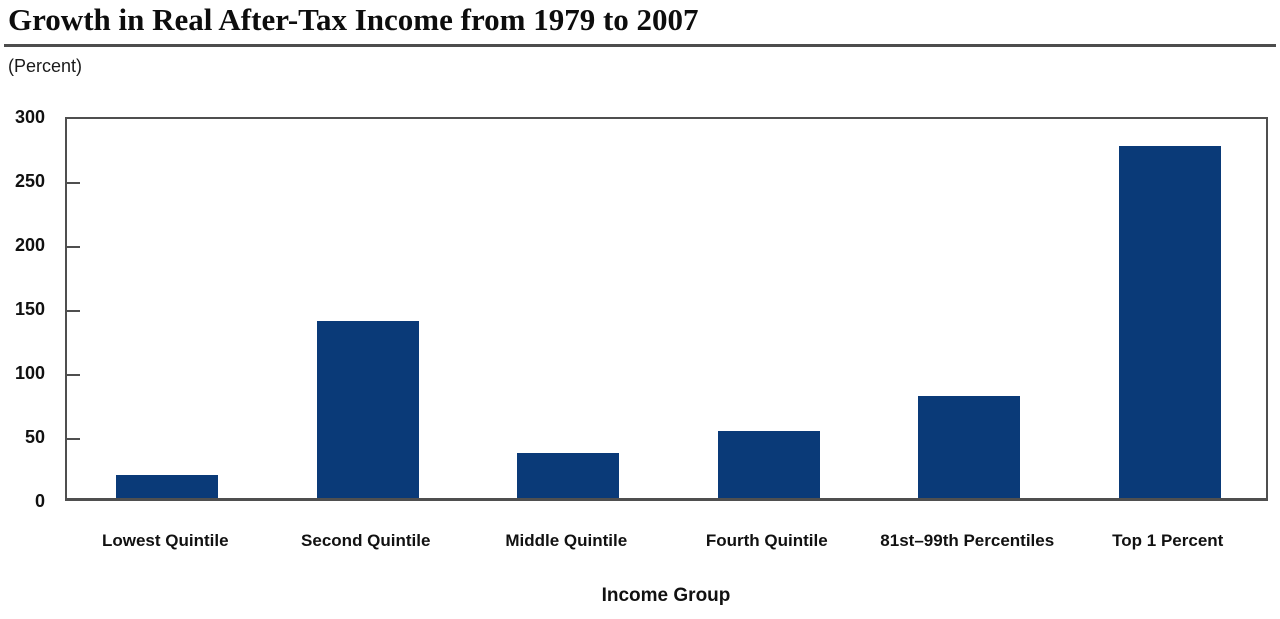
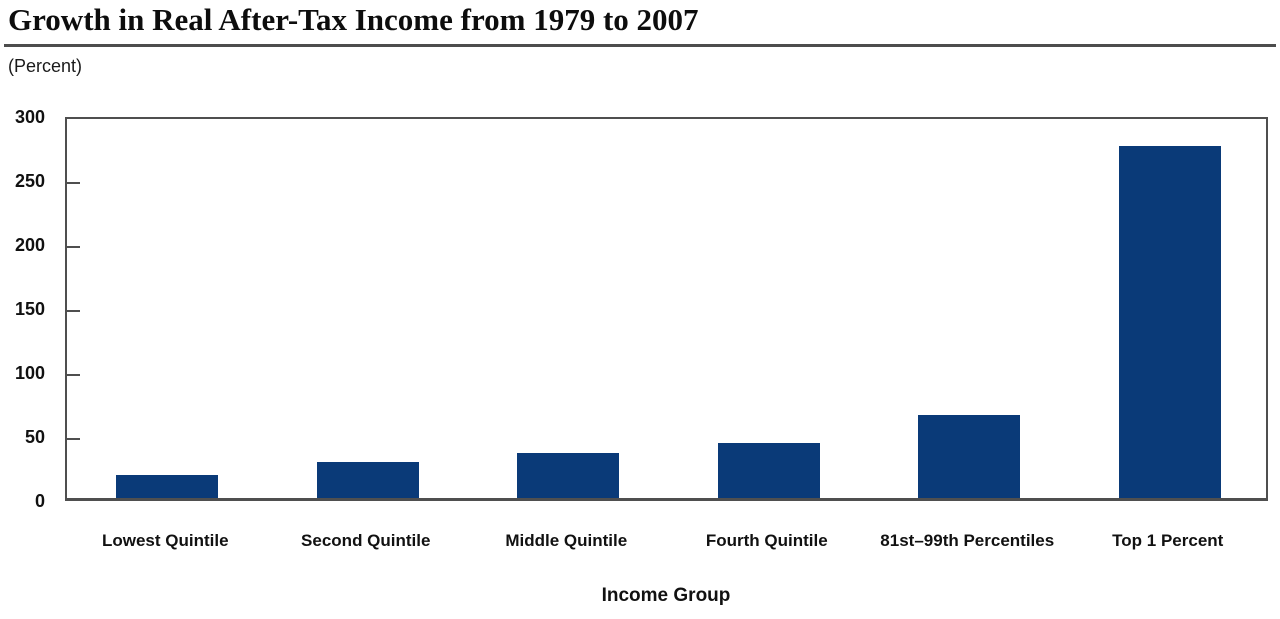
Second Quintile: 138 -> 28
Fourth Quintile: 52 -> 43
81st–99th Percentiles: 80 -> 65
